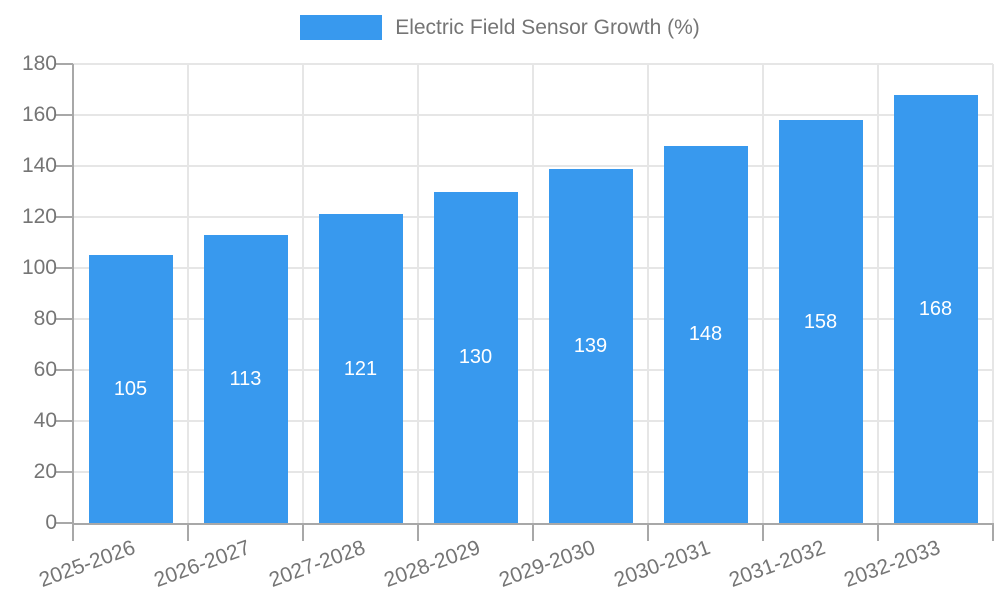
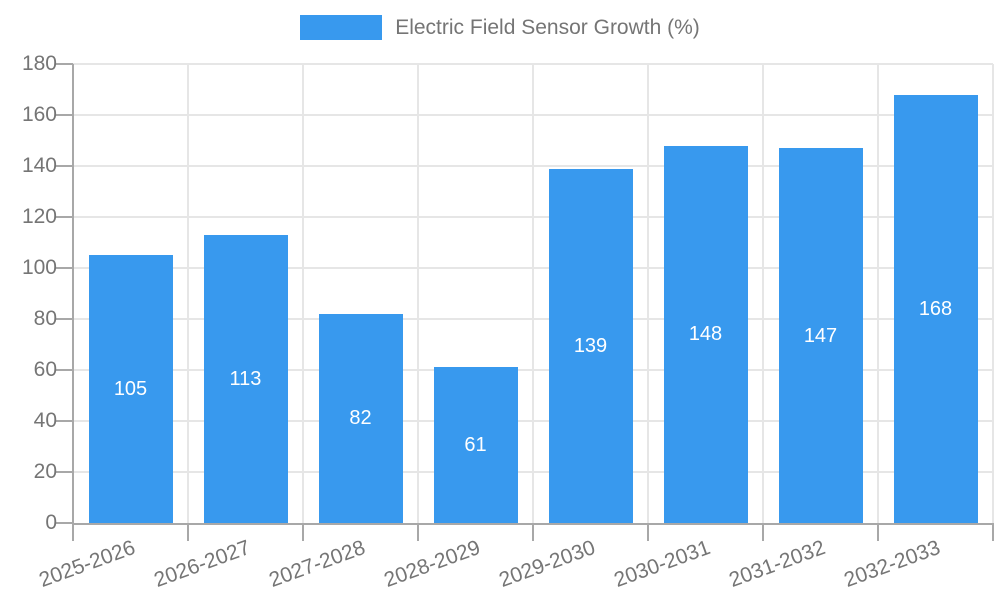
2027-2028: 121 -> 82
2028-2029: 130 -> 61
2031-2032: 158 -> 147
